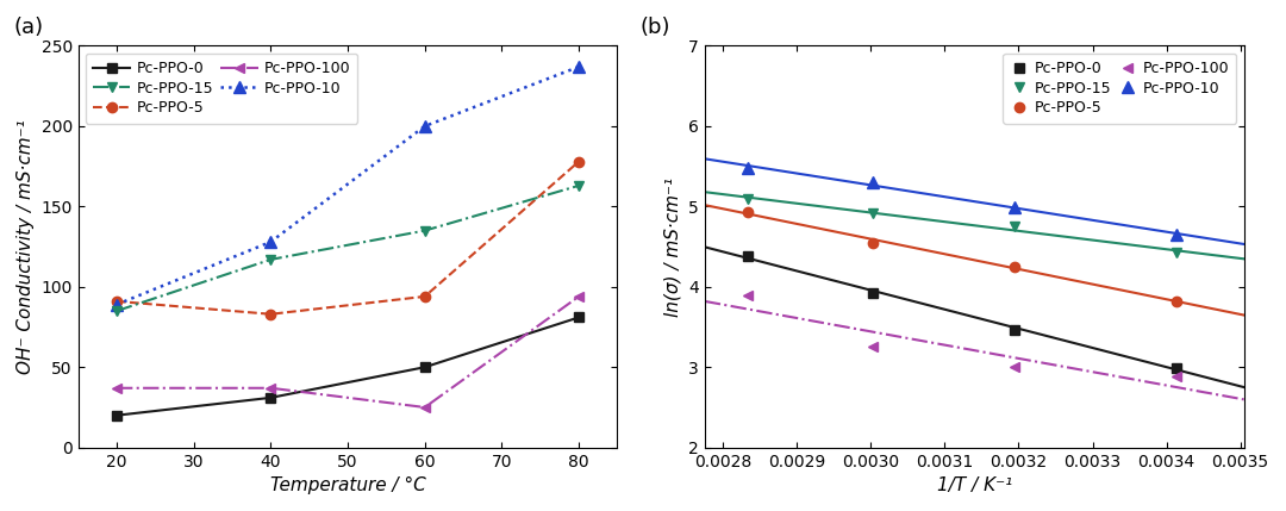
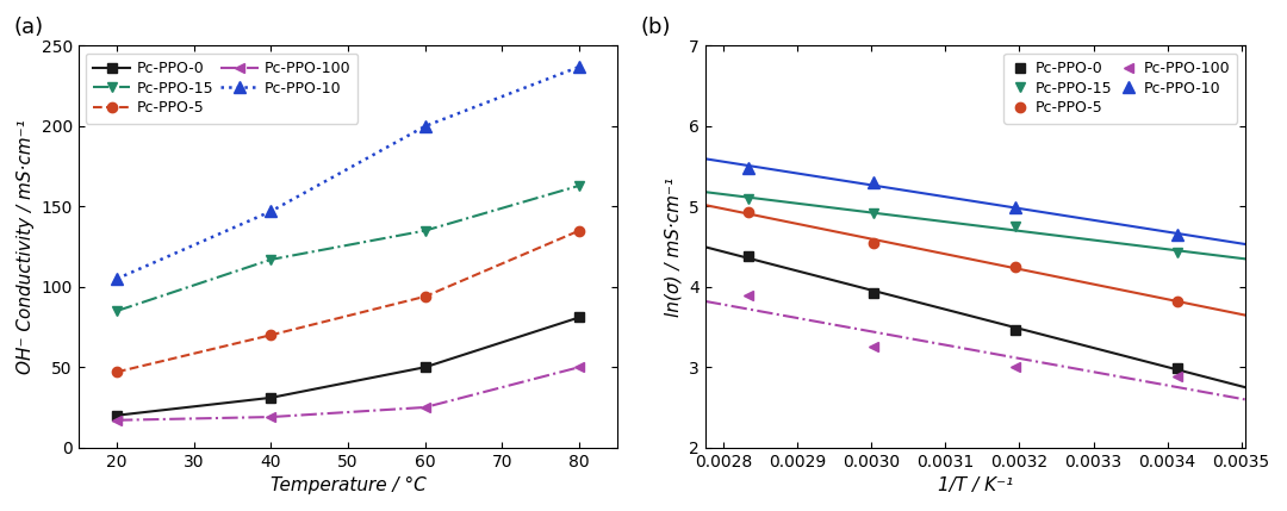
Pc-PPO-5/20: 91 -> 47
Pc-PPO-10/20: 89 -> 105
Pc-PPO-100/20: 37 -> 17
Pc-PPO-5/40: 83 -> 70
Pc-PPO-10/40: 128 -> 147
Pc-PPO-100/40: 37 -> 19
Pc-PPO-5/80: 178 -> 135
Pc-PPO-100/80: 94 -> 50
